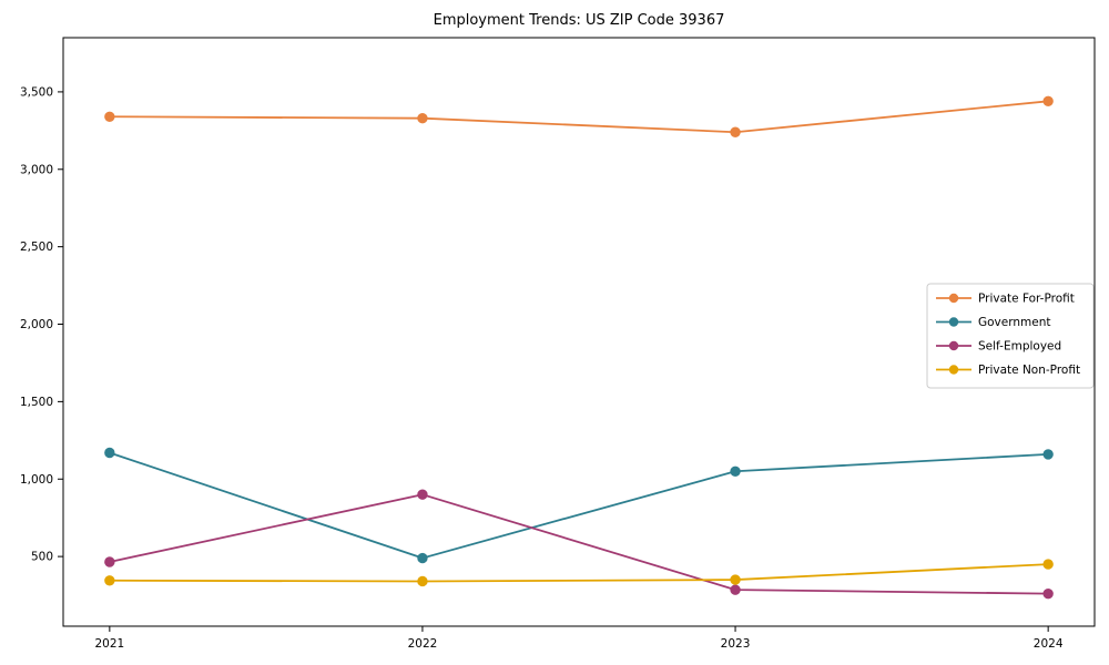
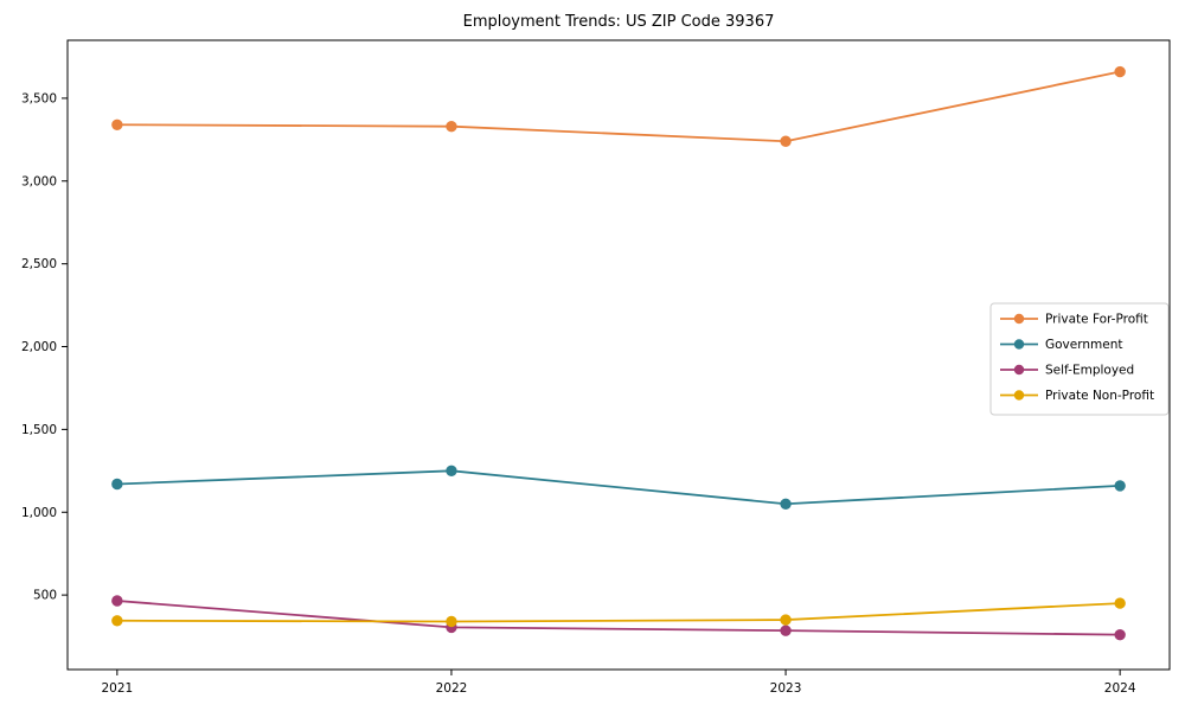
Government/2022: 490 -> 1250
Self-Employed/2022: 900 -> 300
Private For-Profit/2024: 3440 -> 3660
